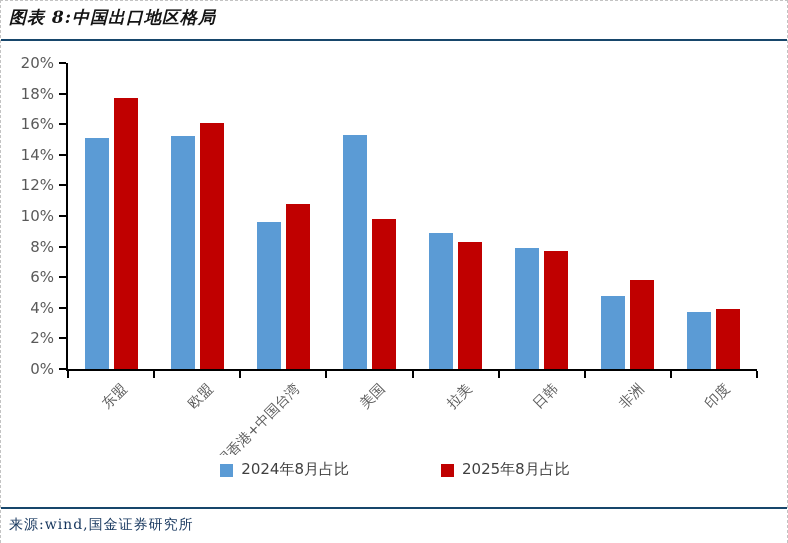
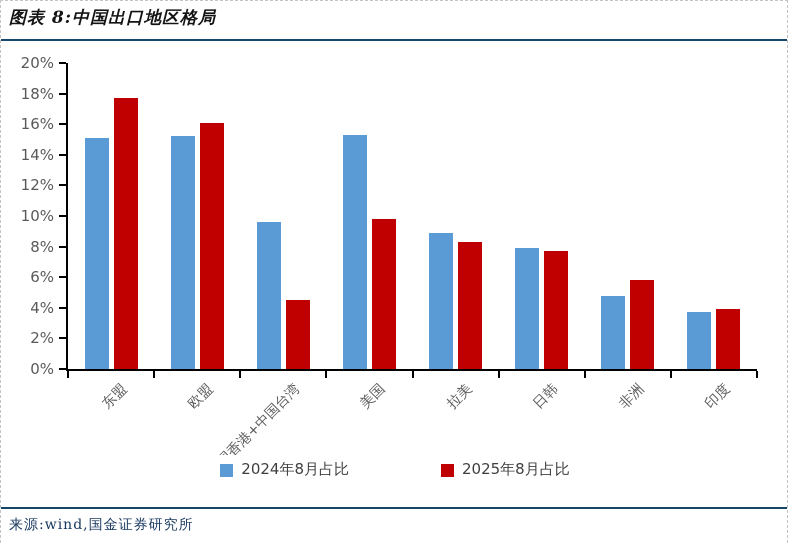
2025年8月占比/中国香港+中国台湾: 10.8% -> 4.5%
